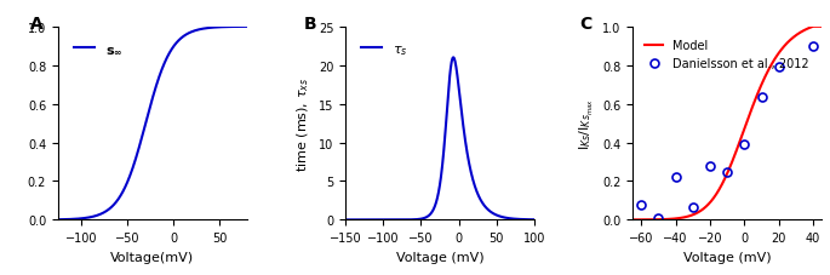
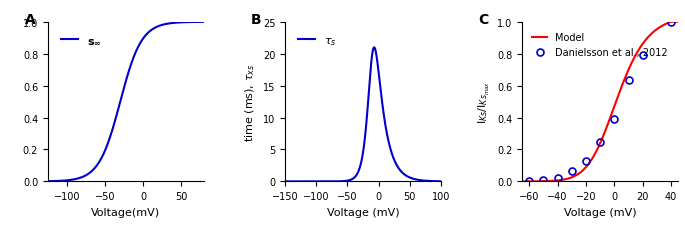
Danielsson et al., 2012/−60: 0.08 -> 0.01
Danielsson et al., 2012/−40: 0.22 -> 0.02
Danielsson et al., 2012/−20: 0.28 -> 0.12
Danielsson et al., 2012/40: 0.90 -> 1.00
